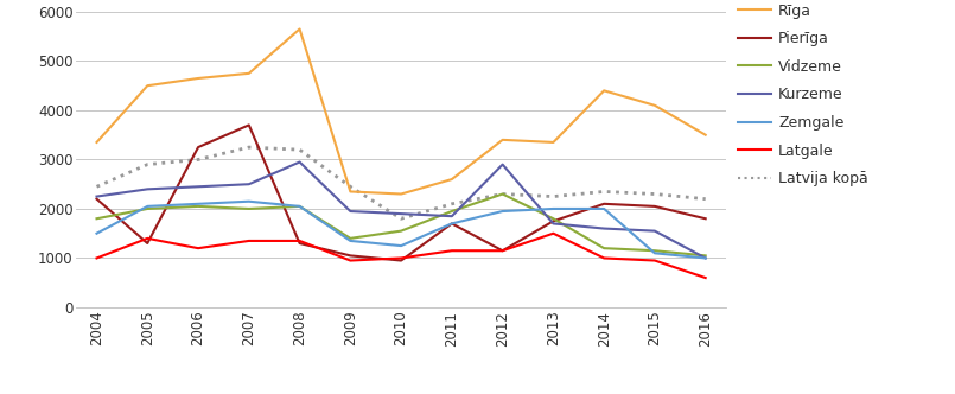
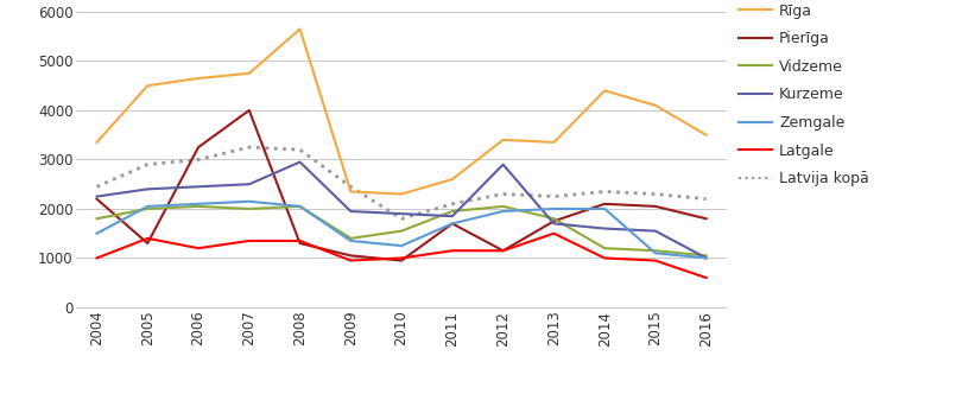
Pierīga/2007: 3700 -> 4000
Vidzeme/2012: 2300 -> 2050
